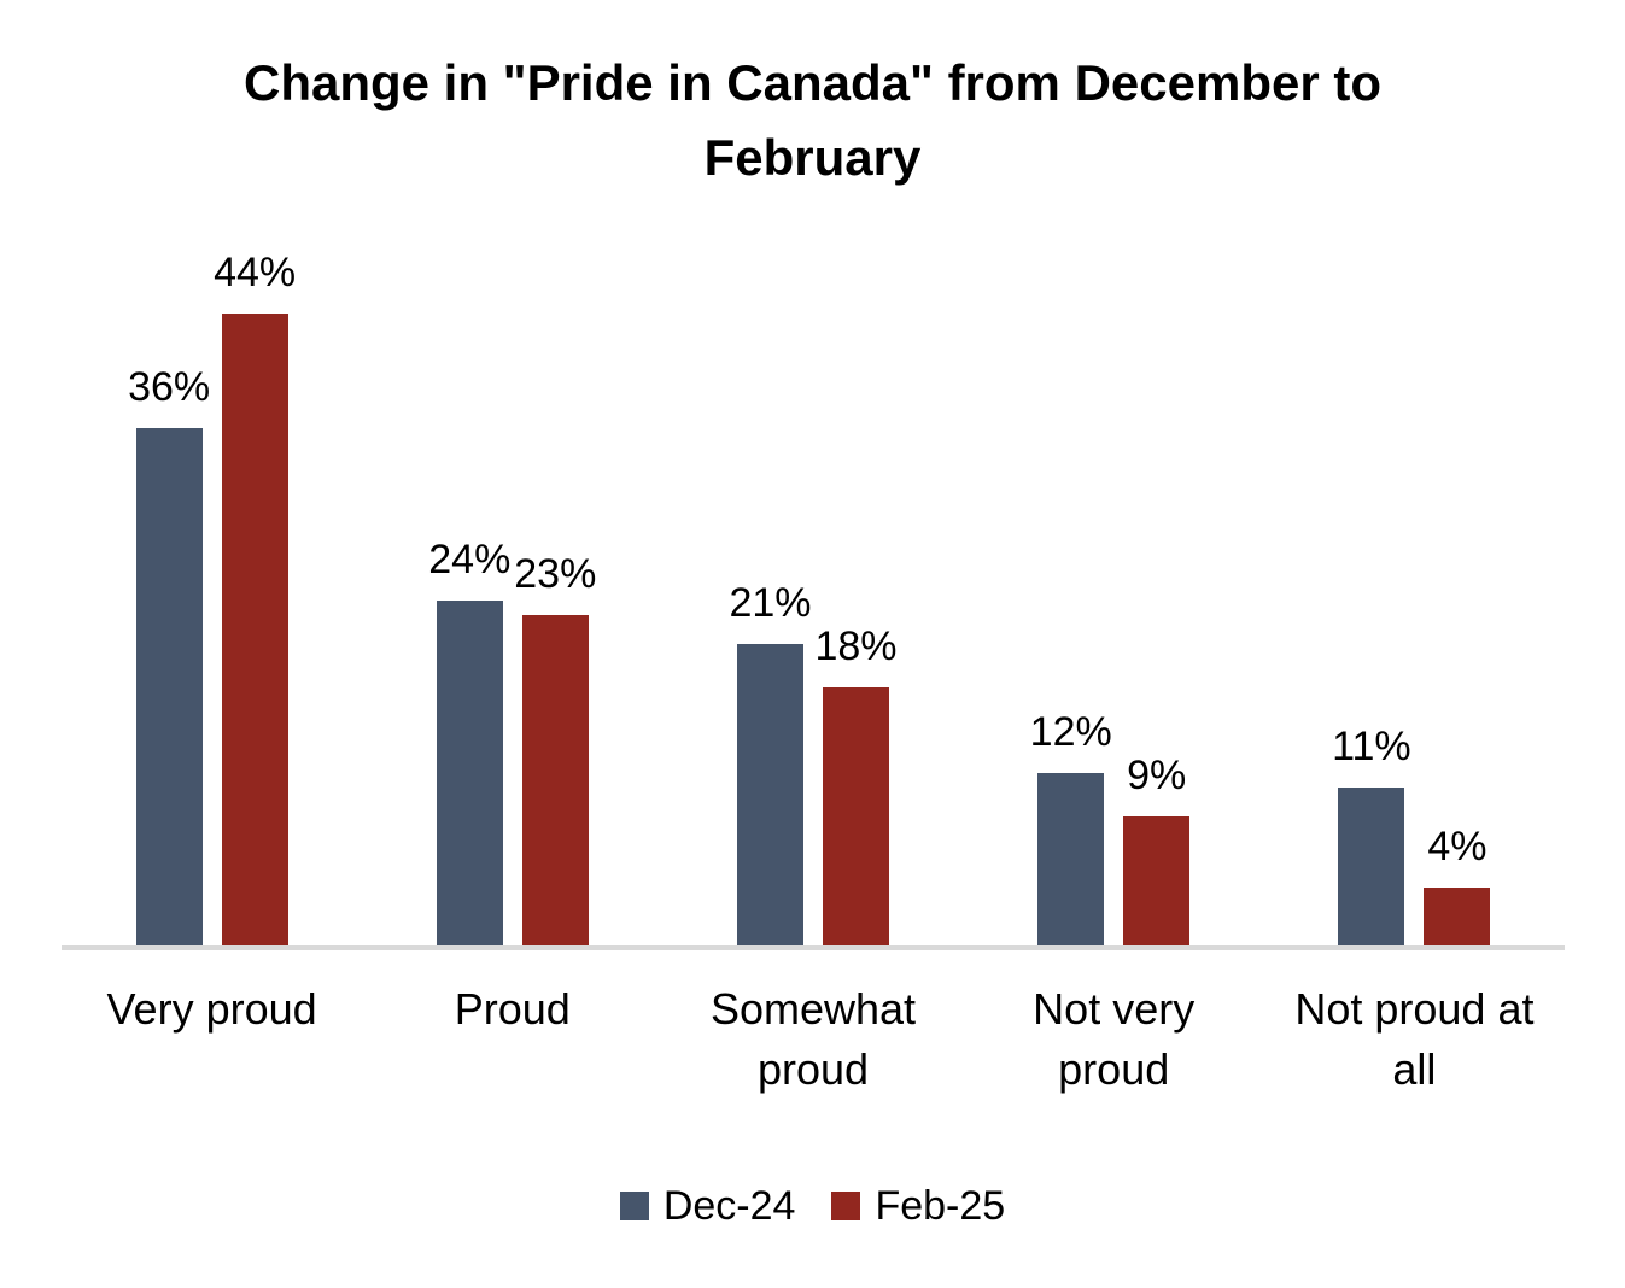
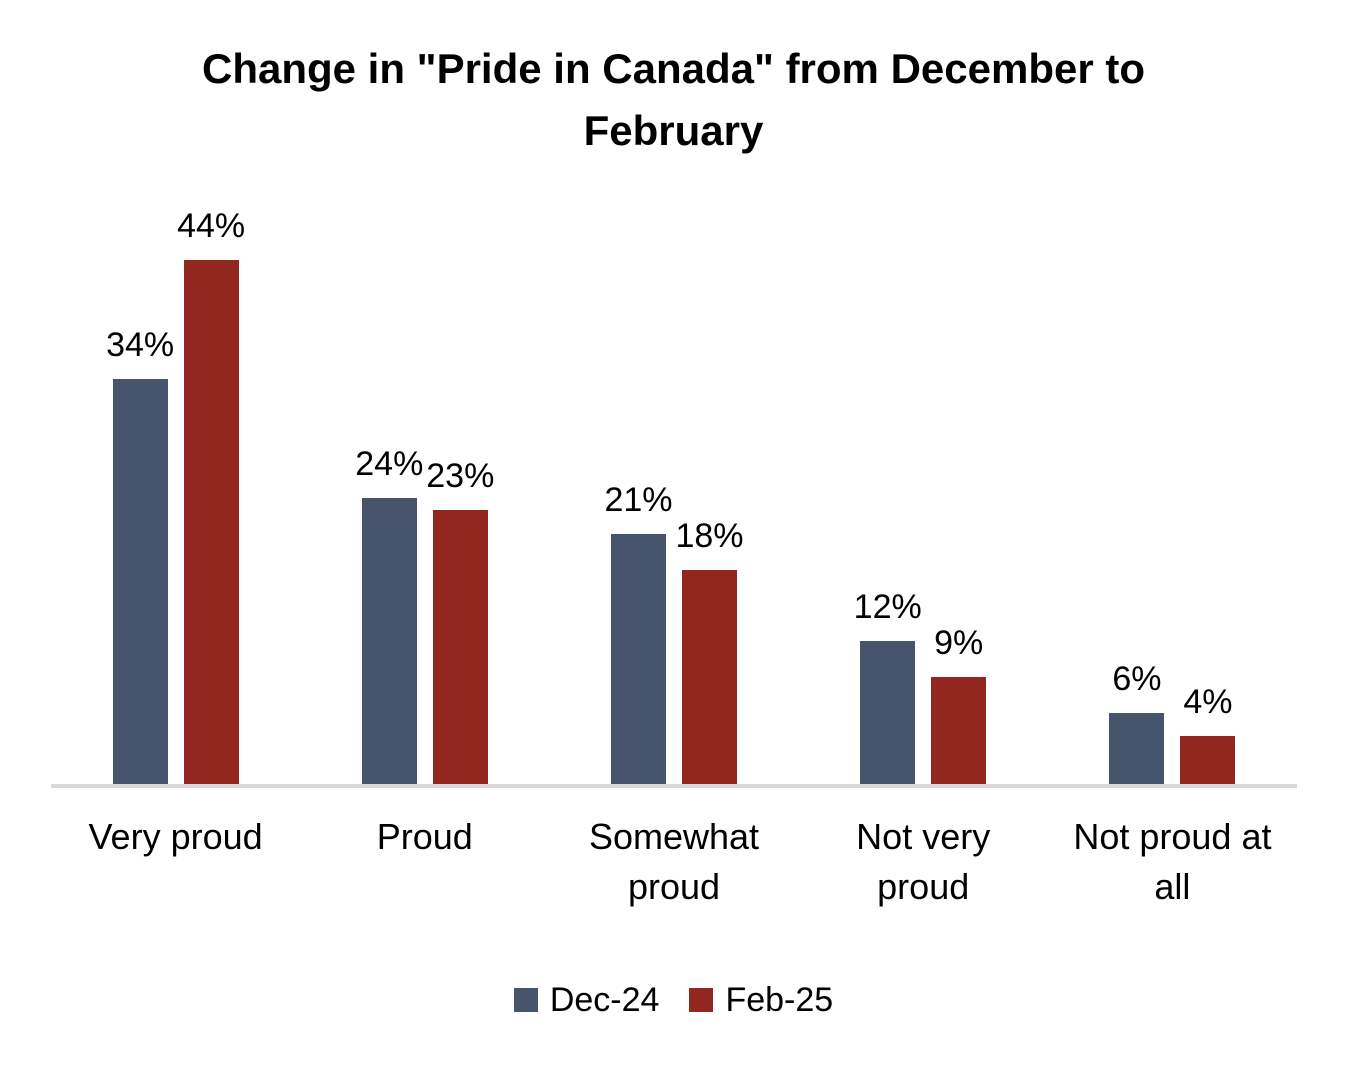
Dec-24/Very proud: 36% -> 34%
Dec-24/Not proud at all: 11% -> 6%
